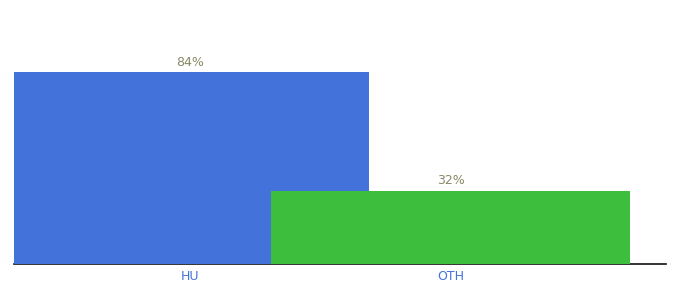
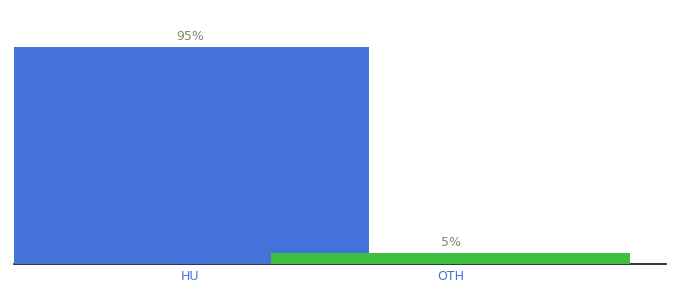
HU: 84% -> 95%
OTH: 32% -> 5%
